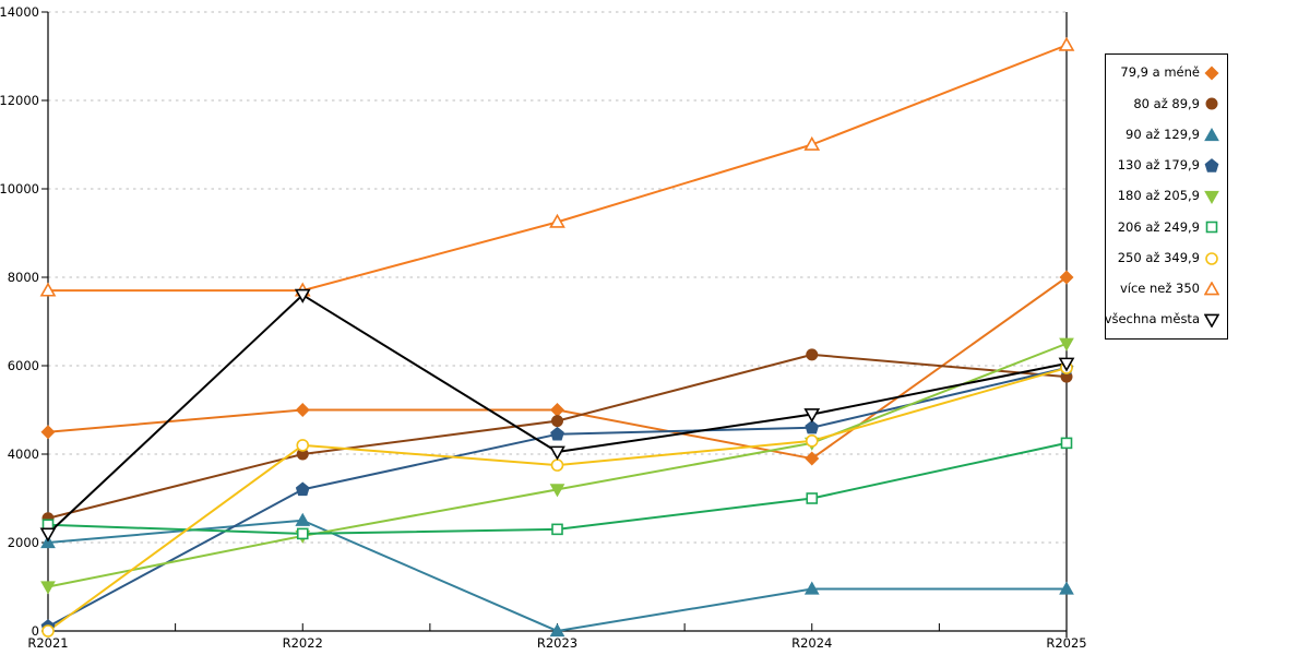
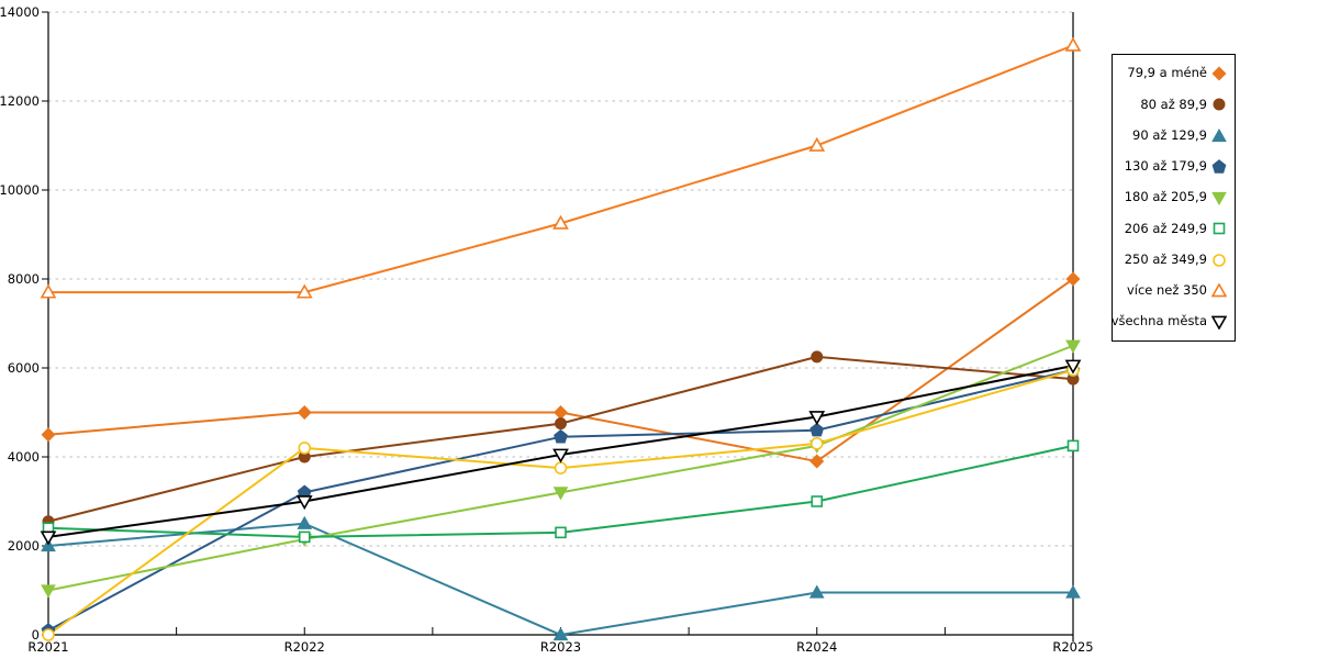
všechna města/R2022: 7600 -> 3000
